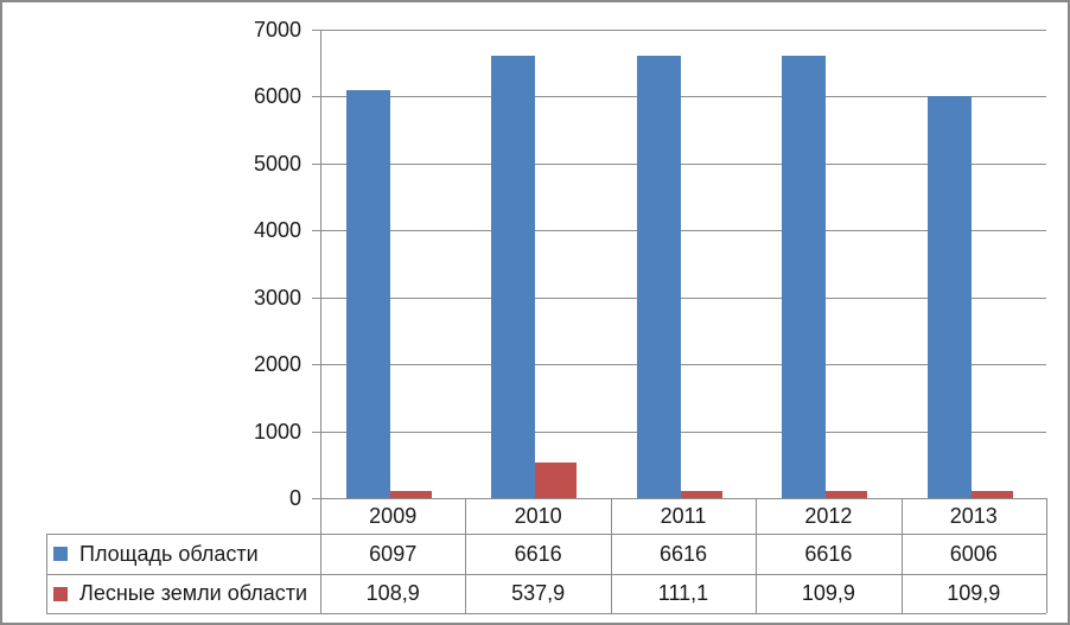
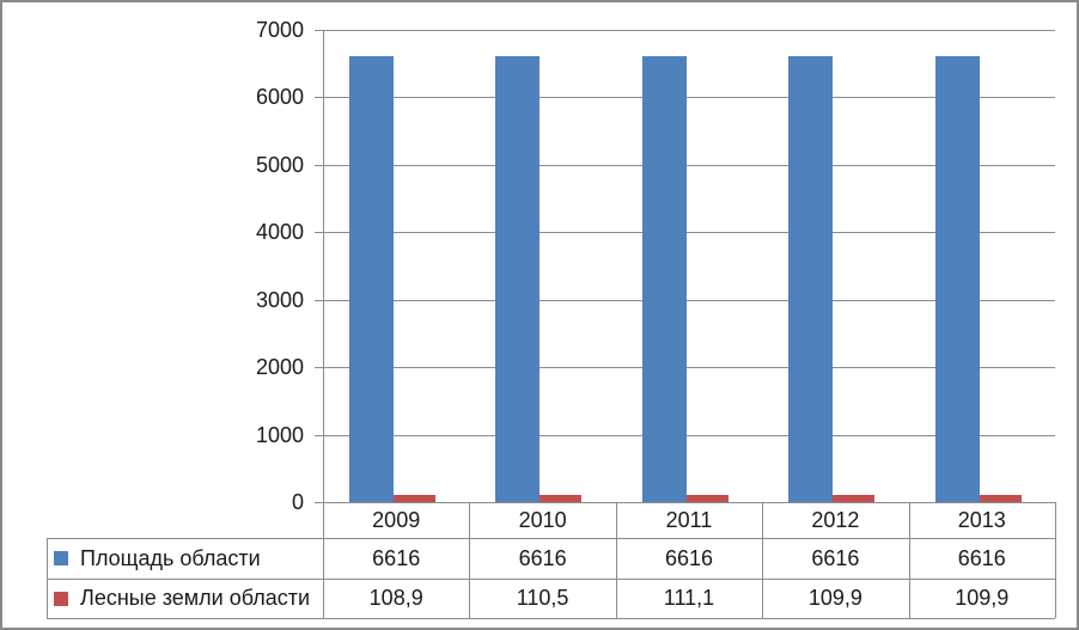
Площадь области/2009: 6097 -> 6616
Лесные земли области/2010: 537,9 -> 110,5
Площадь области/2013: 6006 -> 6616
